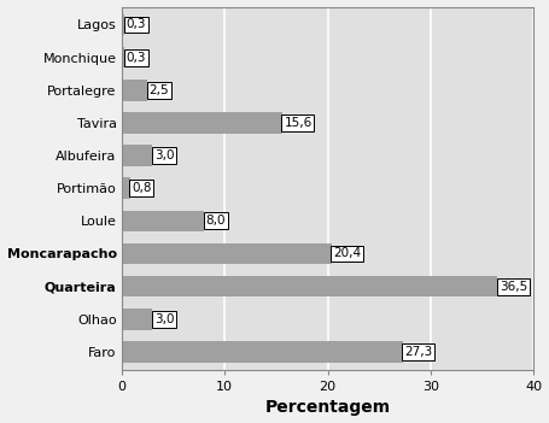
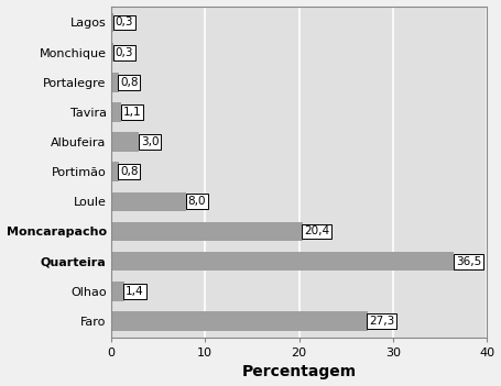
Portalegre: 2,5 -> 0,8
Tavira: 15,6 -> 1,1
Olhao: 3,0 -> 1,4
